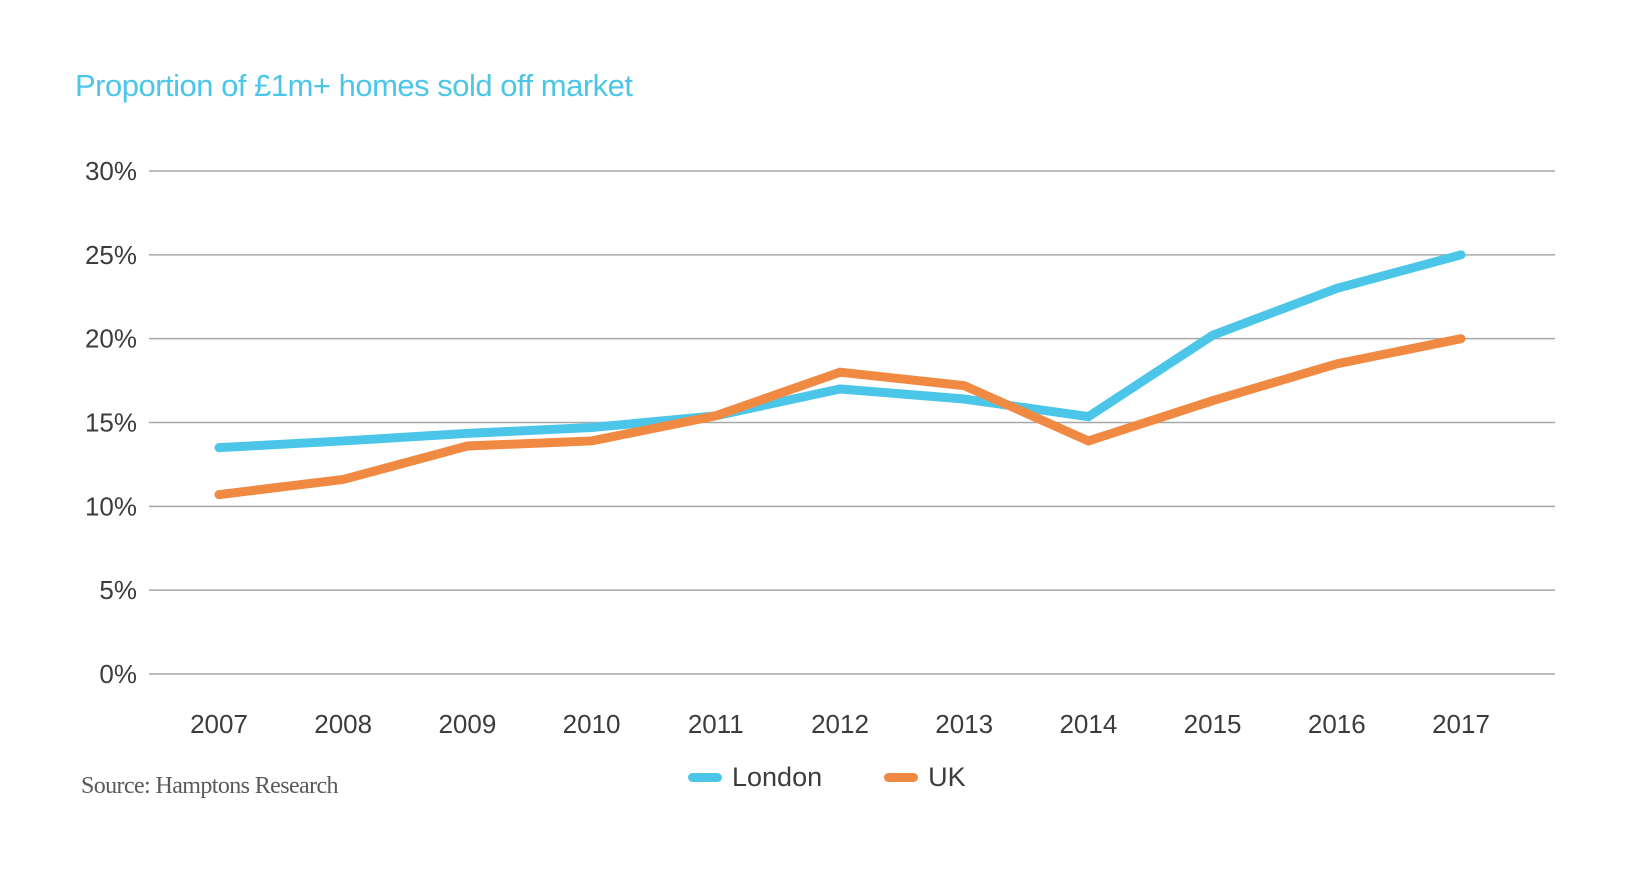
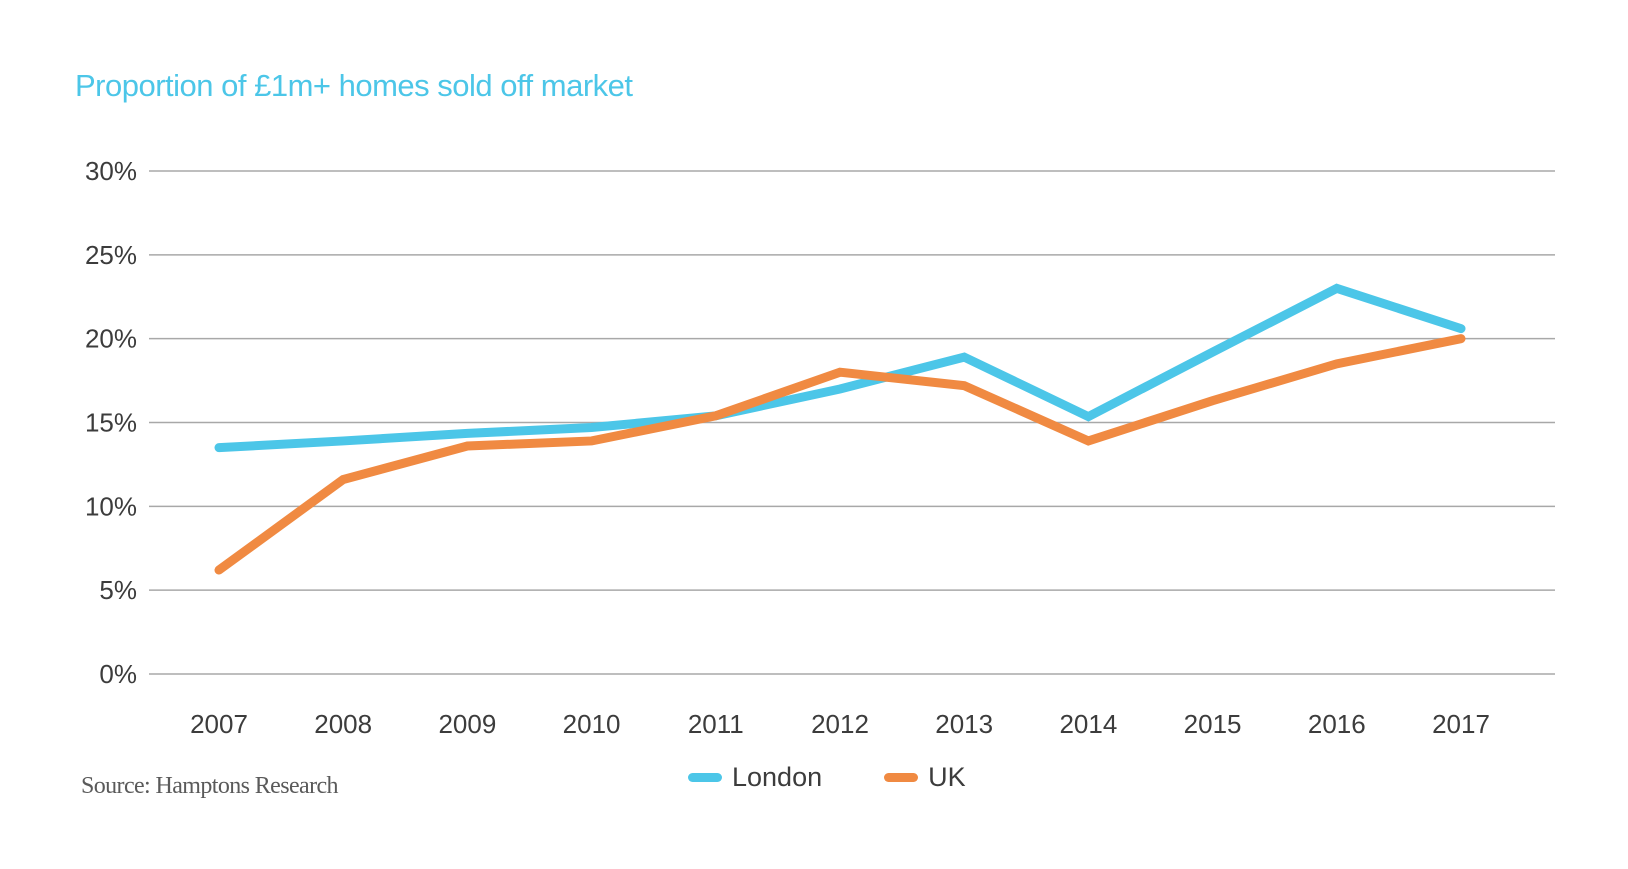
UK/2007: 10.7% -> 6.2%
London/2013: 16.4% -> 18.9%
London/2015: 20.2% -> 19.2%
London/2017: 25.0% -> 20.6%
